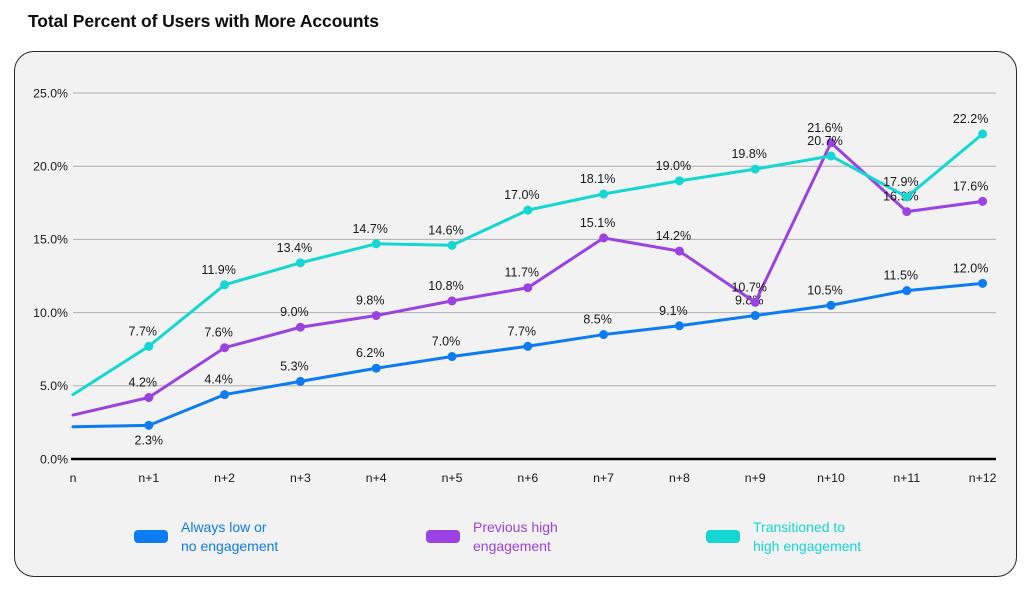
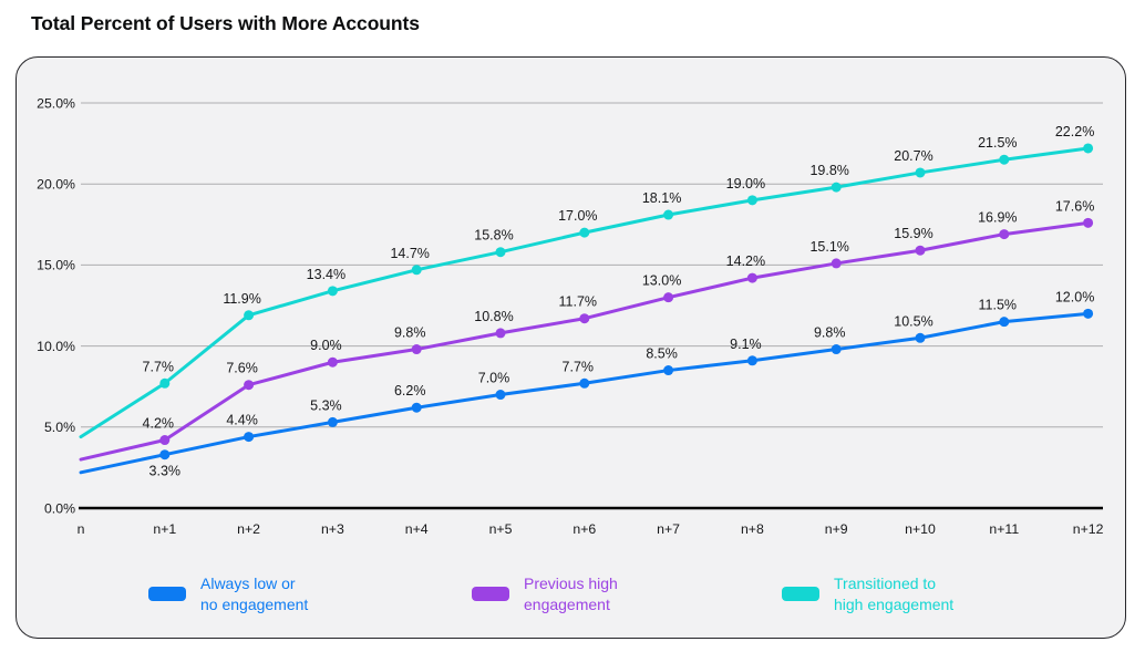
Always low or no engagement/n+1: 2.3% -> 3.3%
Transitioned to high engagement/n+5: 14.6% -> 15.8%
Previous high engagement/n+7: 15.1% -> 13.0%
Previous high engagement/n+9: 10.7% -> 15.1%
Previous high engagement/n+10: 21.6% -> 15.9%
Transitioned to high engagement/n+11: 17.9% -> 21.5%
